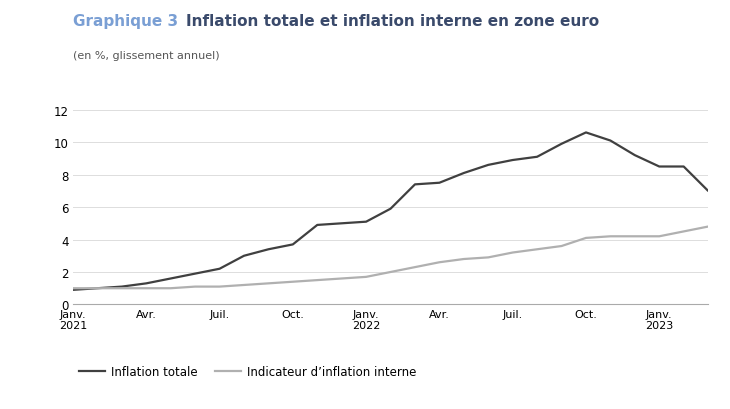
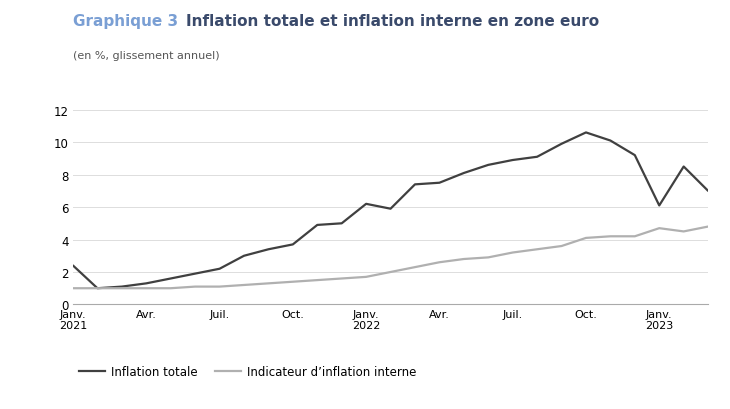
Inflation totale/Janv. 2021: 0.9 -> 2.4
Inflation totale/Janv. 2022: 5.1 -> 6.2
Inflation totale/Janv. 2023: 8.5 -> 6.1
Indicateur d’inflation interne/Janv. 2023: 4.2 -> 4.7
